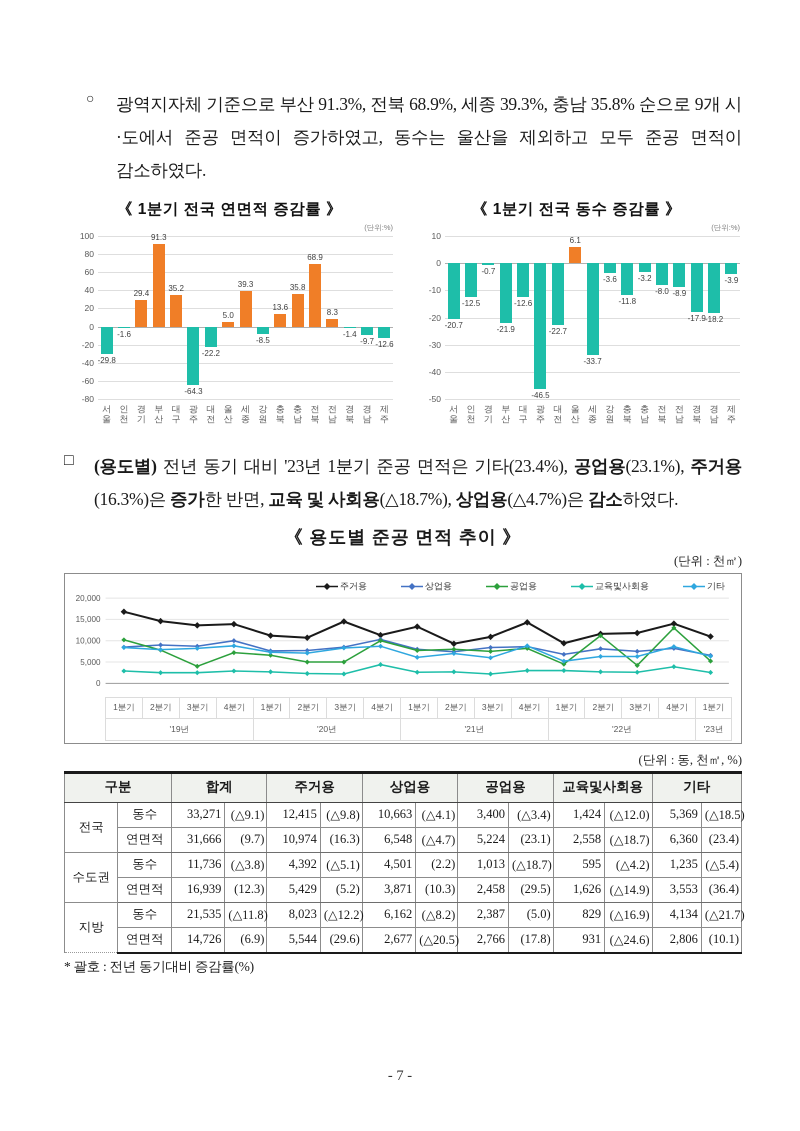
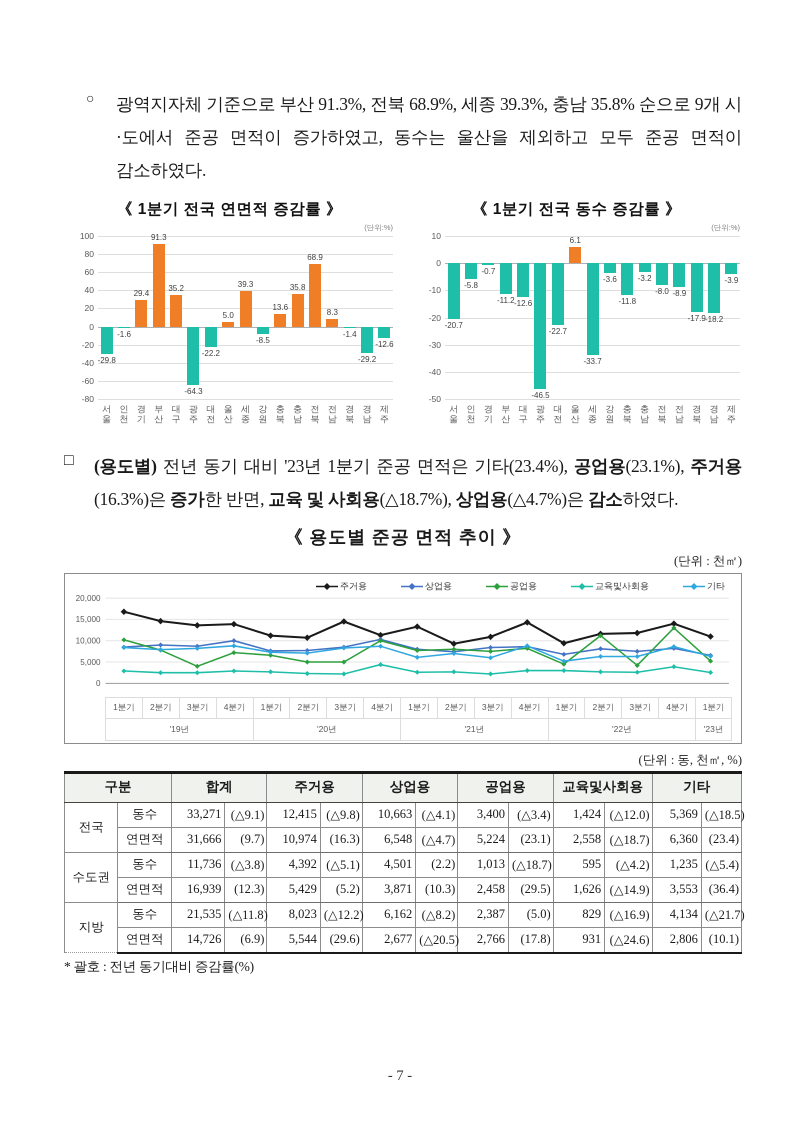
《 1분기 전국 연면적 증감률 》/경남: -9.7 -> -29.2
《 1분기 전국 동수 증감률 》/인천: -12.5 -> -5.8
《 1분기 전국 동수 증감률 》/부산: -21.9 -> -11.2
